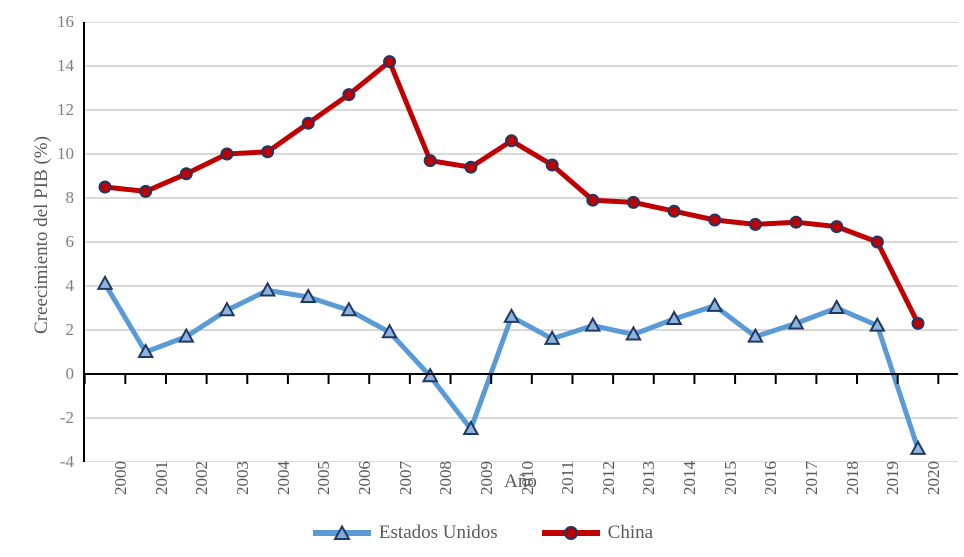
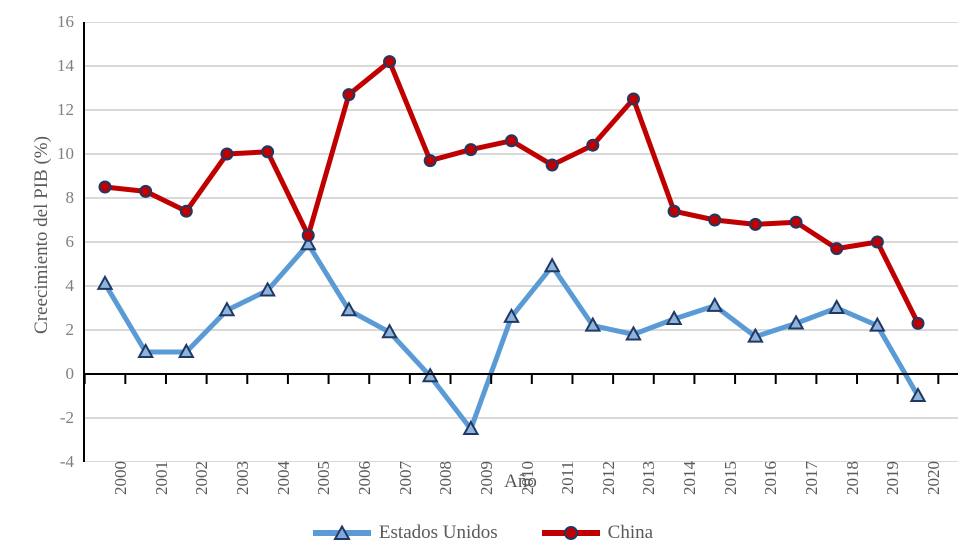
Estados Unidos/2002: 1.7 -> 1.0
China/2002: 9.1 -> 7.4
Estados Unidos/2005: 3.5 -> 5.9
China/2005: 11.4 -> 6.3
China/2009: 9.4 -> 10.2
Estados Unidos/2011: 1.6 -> 4.9
China/2012: 7.9 -> 10.4
China/2013: 7.8 -> 12.5
China/2018: 6.7 -> 5.7
Estados Unidos/2020: -3.4 -> -1.0
